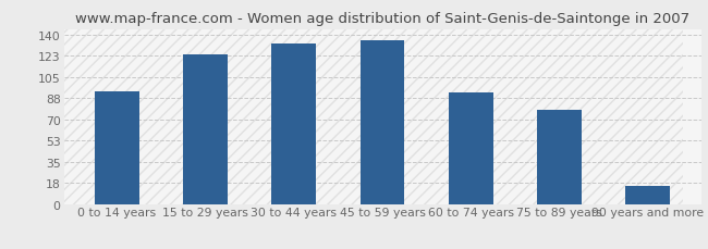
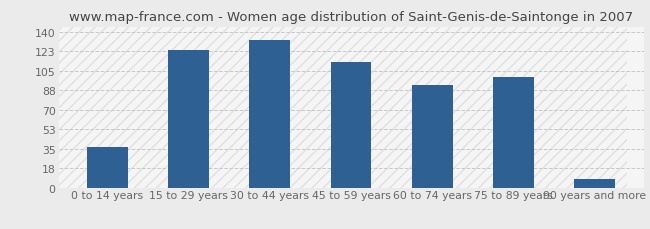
0 to 14 years: 93 -> 37
45 to 59 years: 136 -> 113
75 to 89 years: 78 -> 100
90 years and more: 15 -> 8
